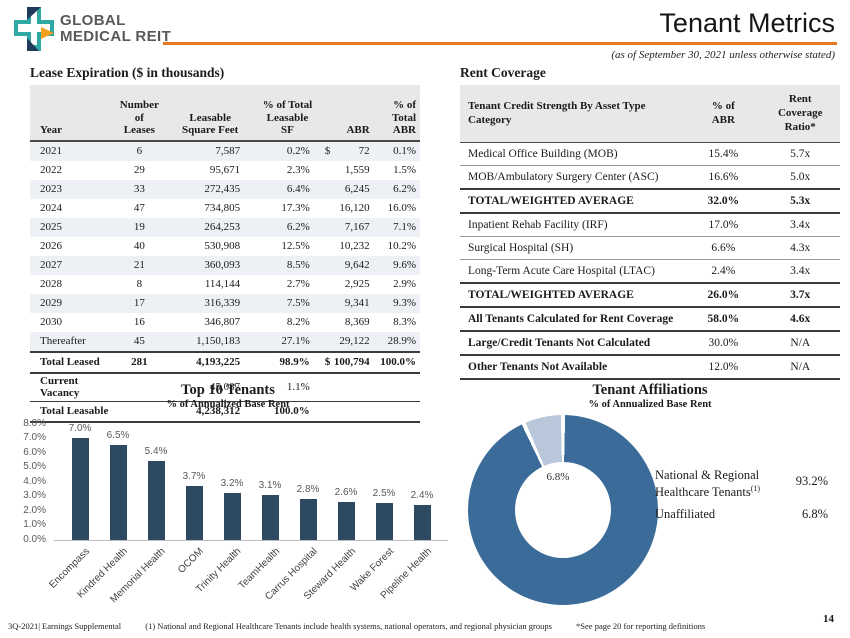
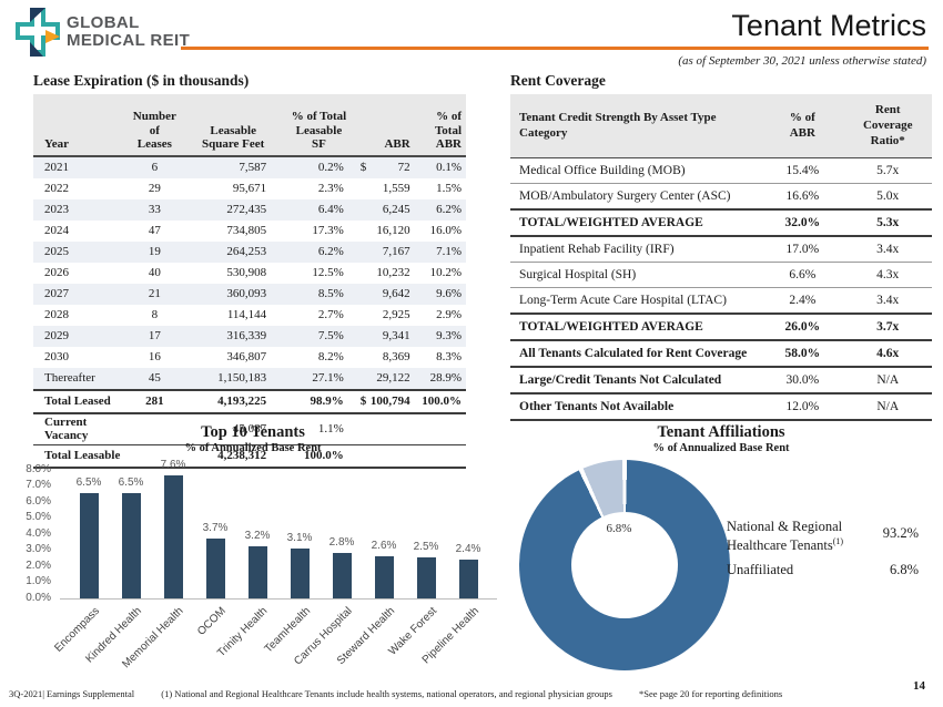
Top 10 Tenants/Encompass: 7.0% -> 6.5%
Top 10 Tenants/Memorial Health: 5.4% -> 7.6%
